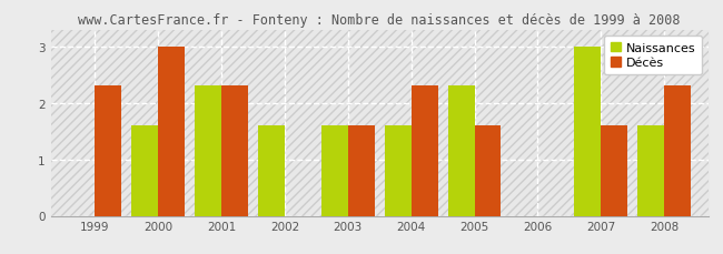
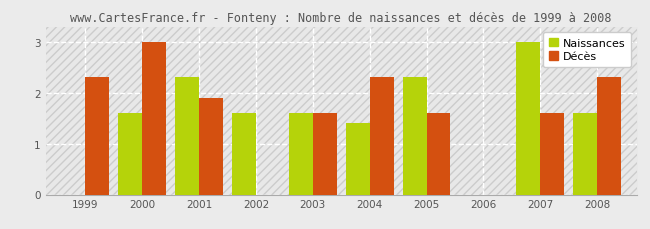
Décès/2001: 2.3 -> 1.9
Naissances/2004: 1.6 -> 1.4
